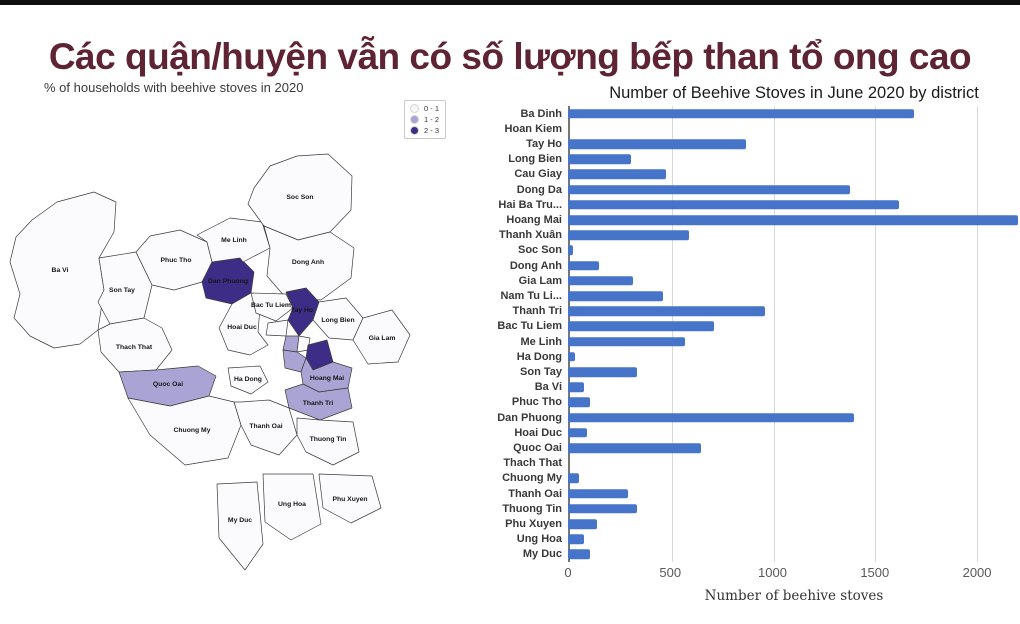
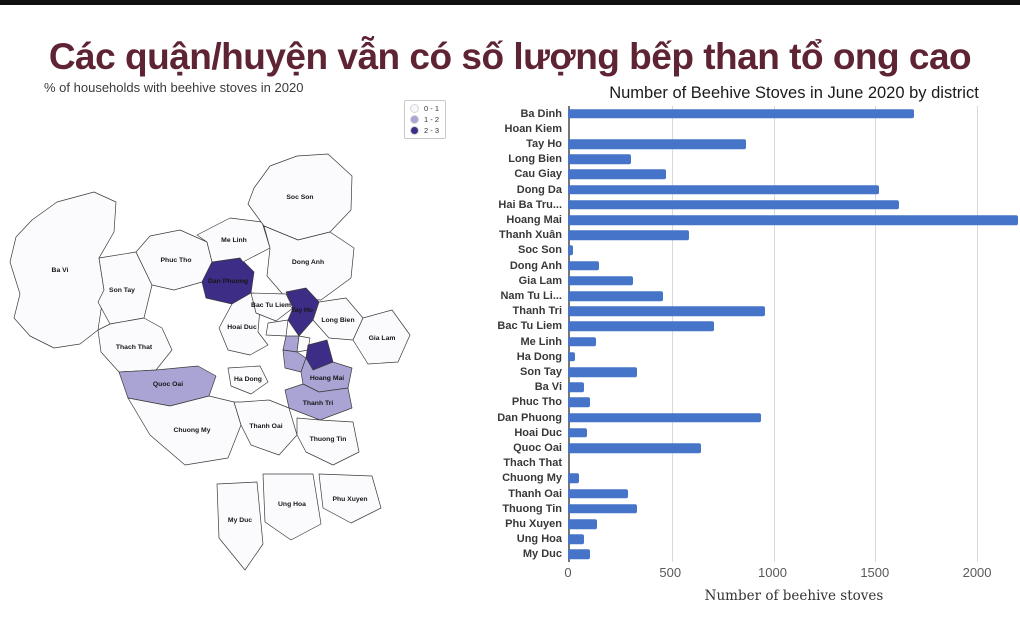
Dong Da: 1380 -> 1520
Me Linh: 570 -> 140
Dan Phuong: 1400 -> 940
